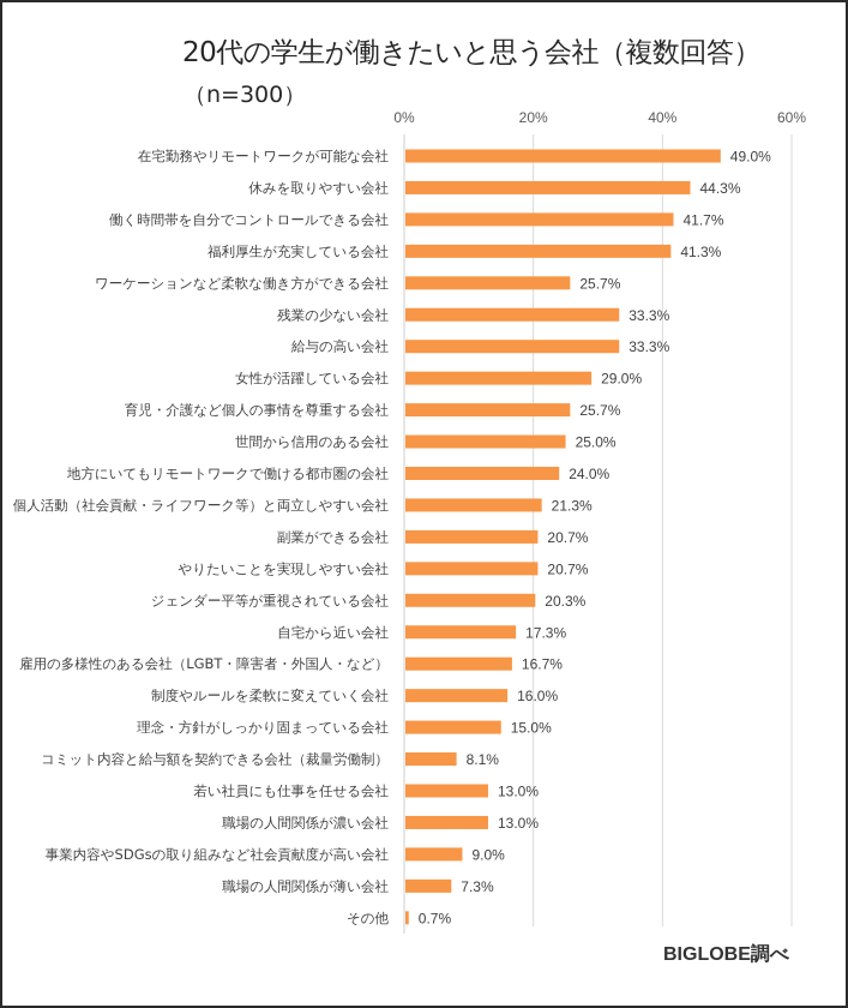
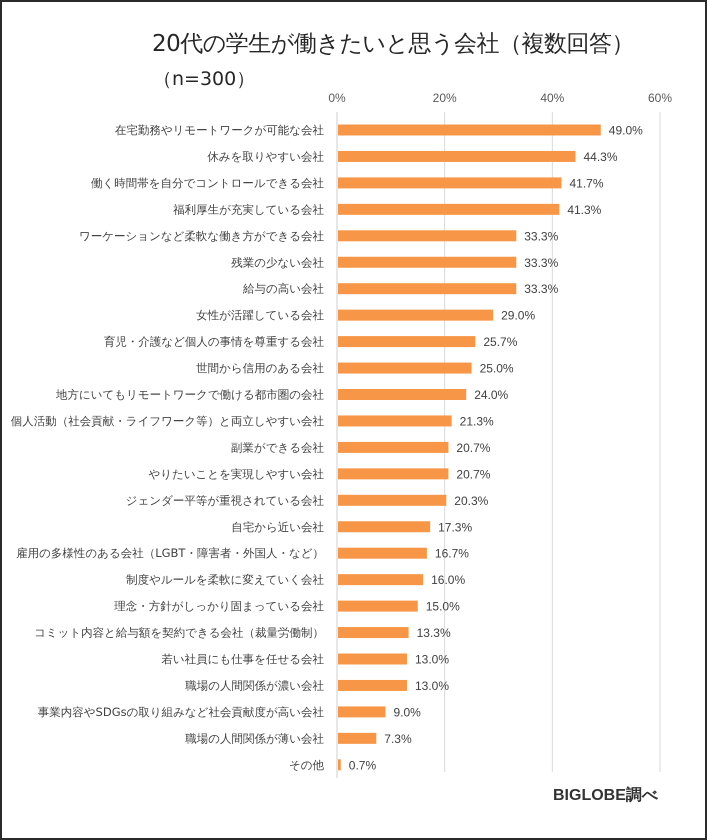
ワーケーションなど柔軟な働き方ができる会社: 25.7% -> 33.3%
コミット内容と給与額を契約できる会社（裁量労働制）: 8.1% -> 13.3%
